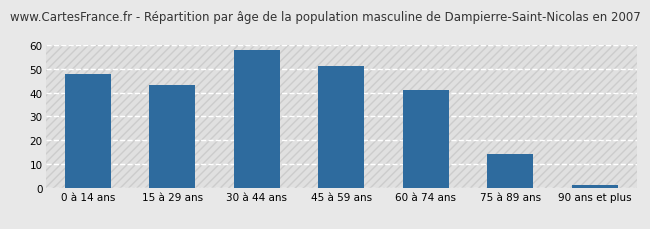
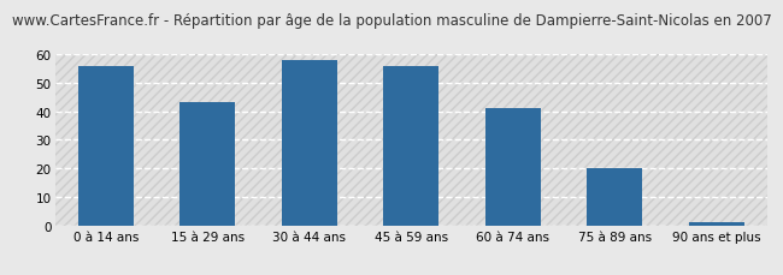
0 à 14 ans: 48 -> 56
45 à 59 ans: 51 -> 56
75 à 89 ans: 14 -> 20
